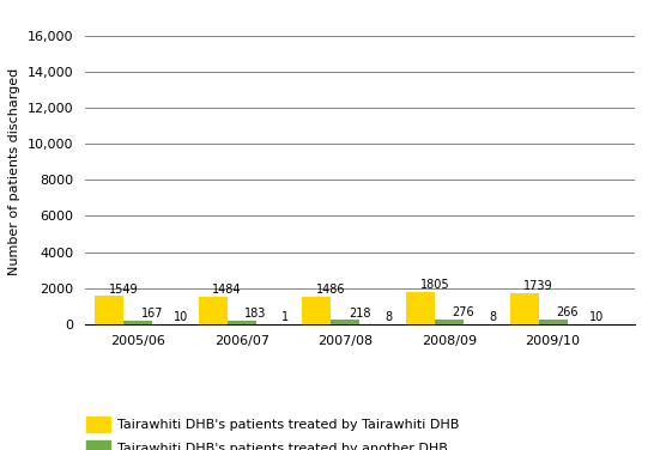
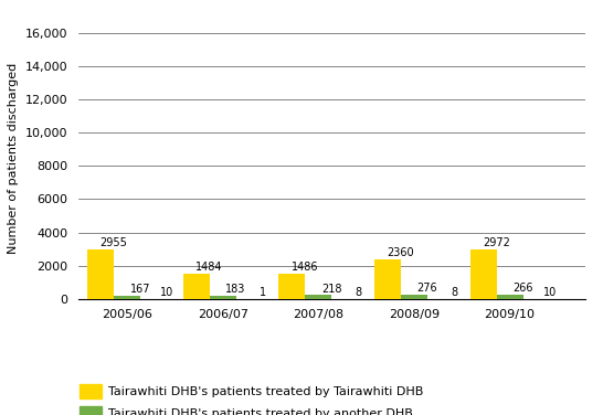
Tairawhiti DHB's patients treated by Tairawhiti DHB/2005/06: 1549 -> 2955
Tairawhiti DHB's patients treated by Tairawhiti DHB/2008/09: 1805 -> 2360
Tairawhiti DHB's patients treated by Tairawhiti DHB/2009/10: 1739 -> 2972
